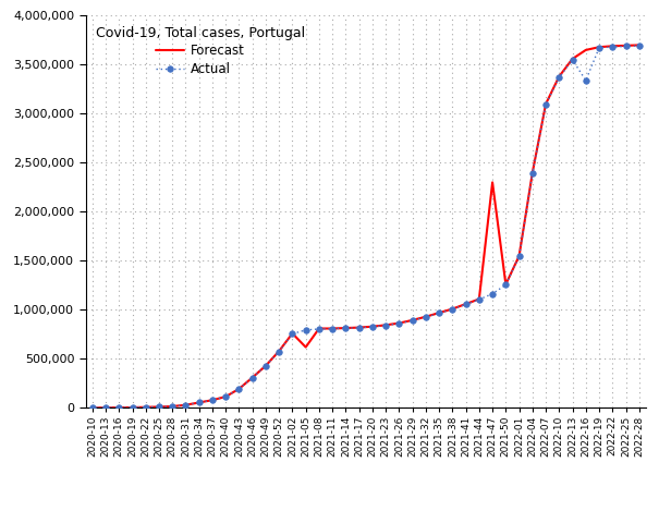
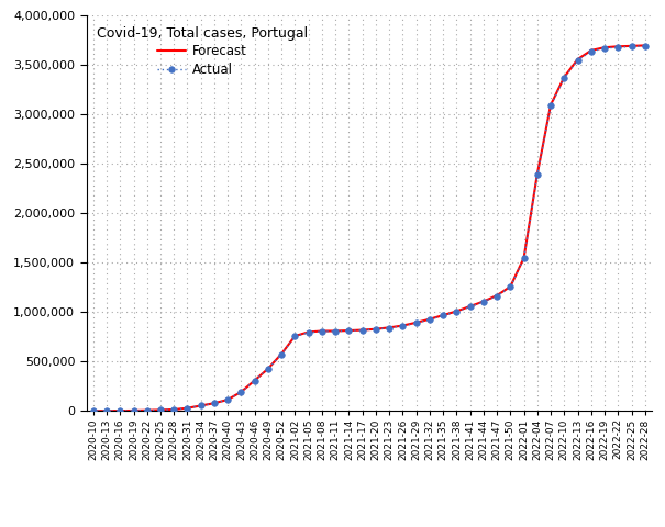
Forecast/2021-05: 620,000 -> 800,000
Forecast/2021-47: 2,300,000 -> 1,170,000
Actual/2022-16: 3,340,000 -> 3,640,000
